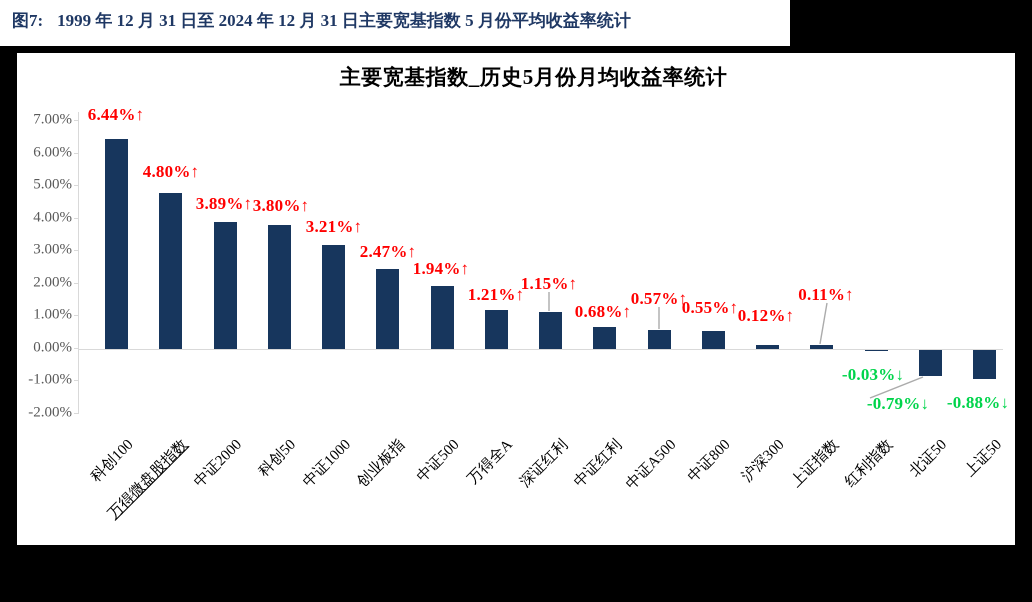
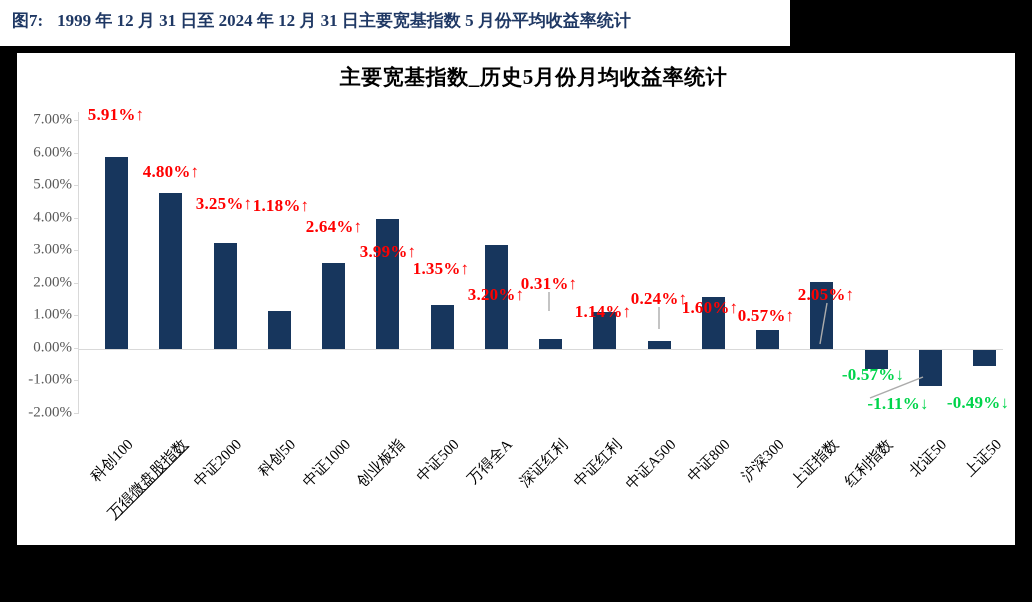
科创100: 6.44 -> 5.91
中证2000: 3.89 -> 3.25
科创50: 3.80 -> 1.18
中证1000: 3.21 -> 2.64
创业板指: 2.47 -> 3.99
中证500: 1.94 -> 1.35
万得全A: 1.21 -> 3.20
深证红利: 1.15 -> 0.31
中证红利: 0.68 -> 1.14
中证A500: 0.57 -> 0.24
中证800: 0.55 -> 1.60
沪深300: 0.12 -> 0.57
上证指数: 0.11 -> 2.05
红利指数: -0.03 -> -0.57
北证50: -0.79 -> -1.11
上证50: -0.88 -> -0.49
